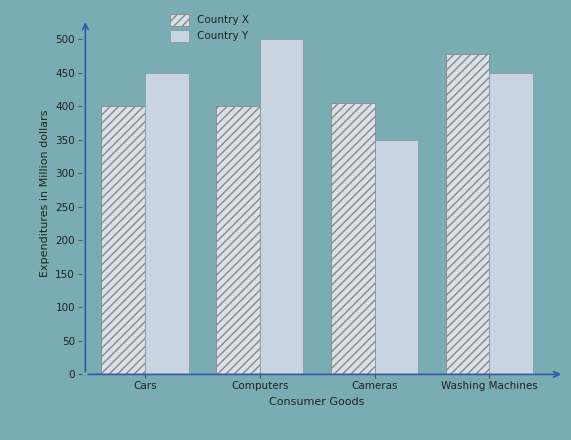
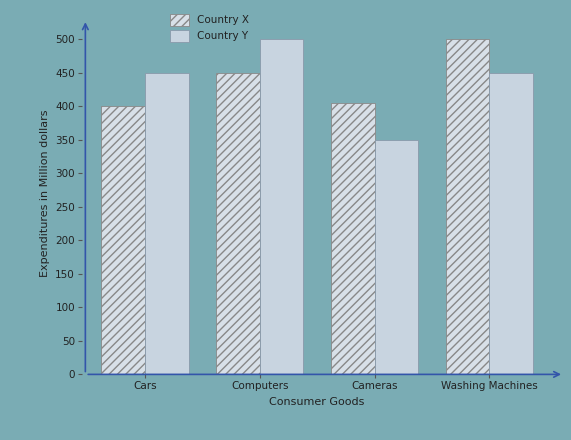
Country X/Computers: 400 -> 450
Country X/Washing Machines: 478 -> 500
